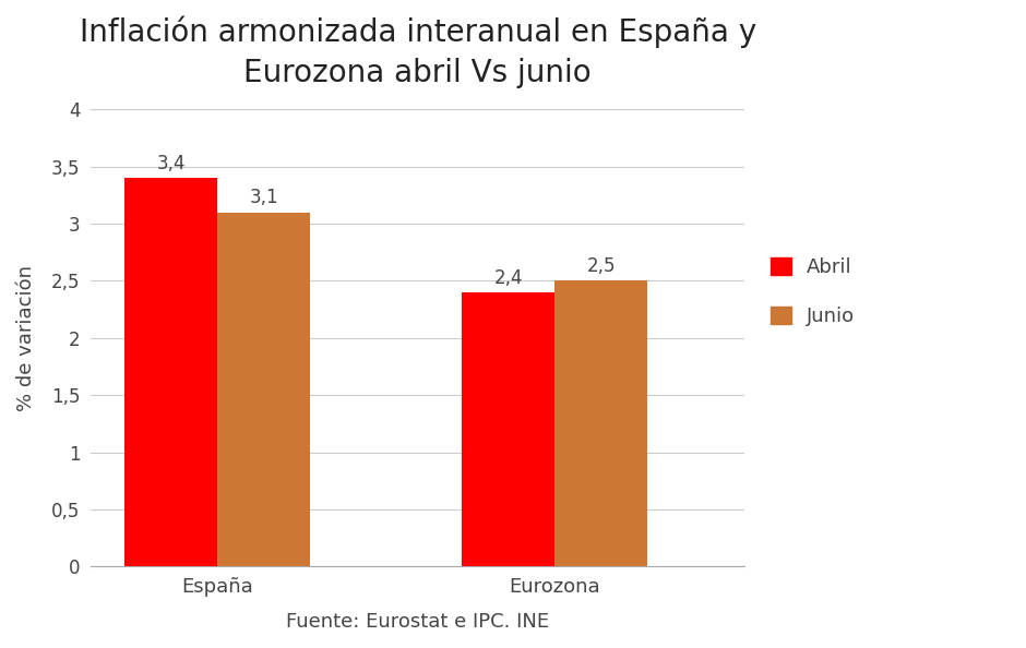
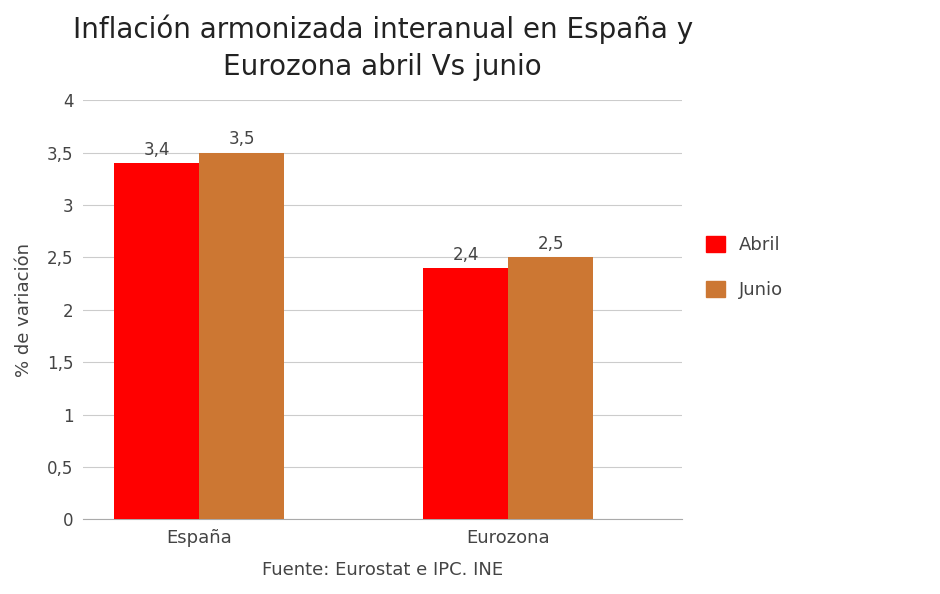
Junio/España: 3,1 -> 3,5
